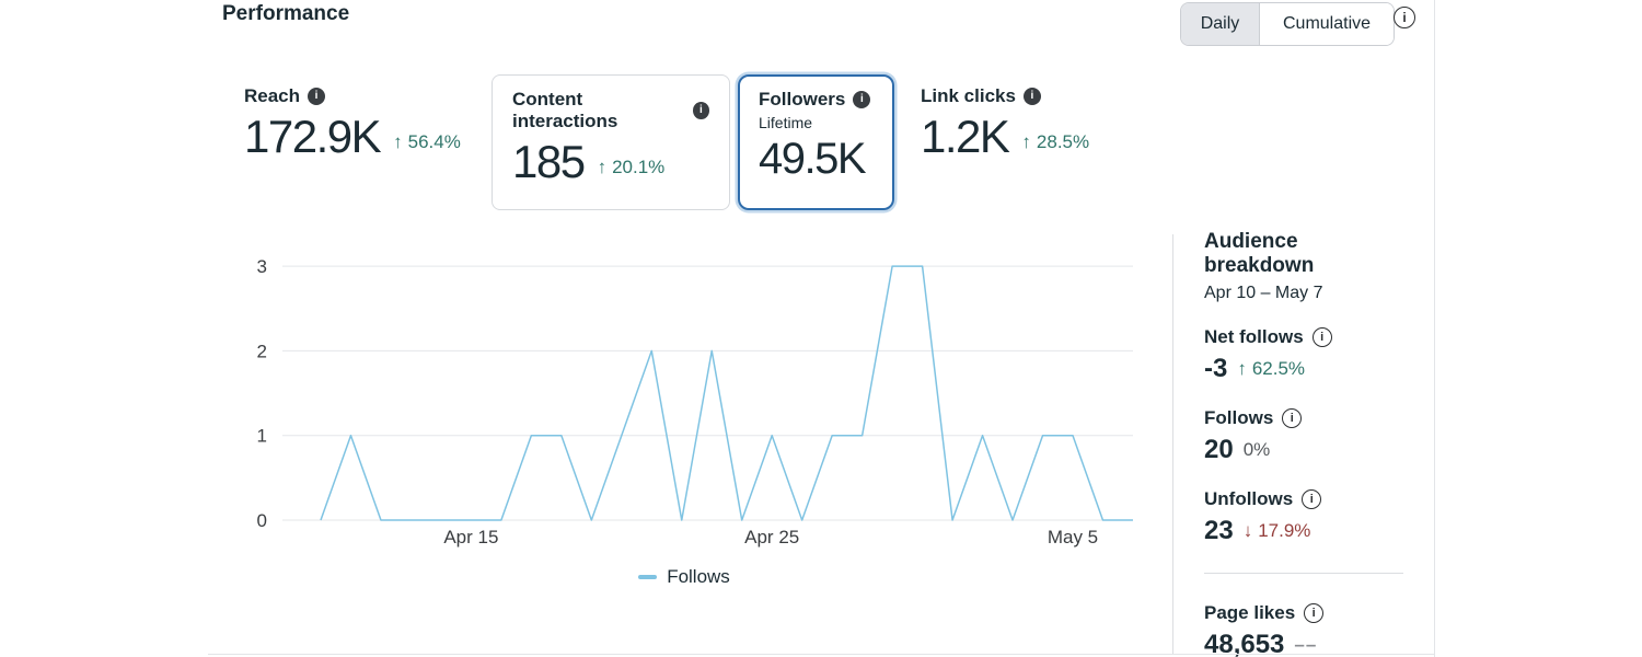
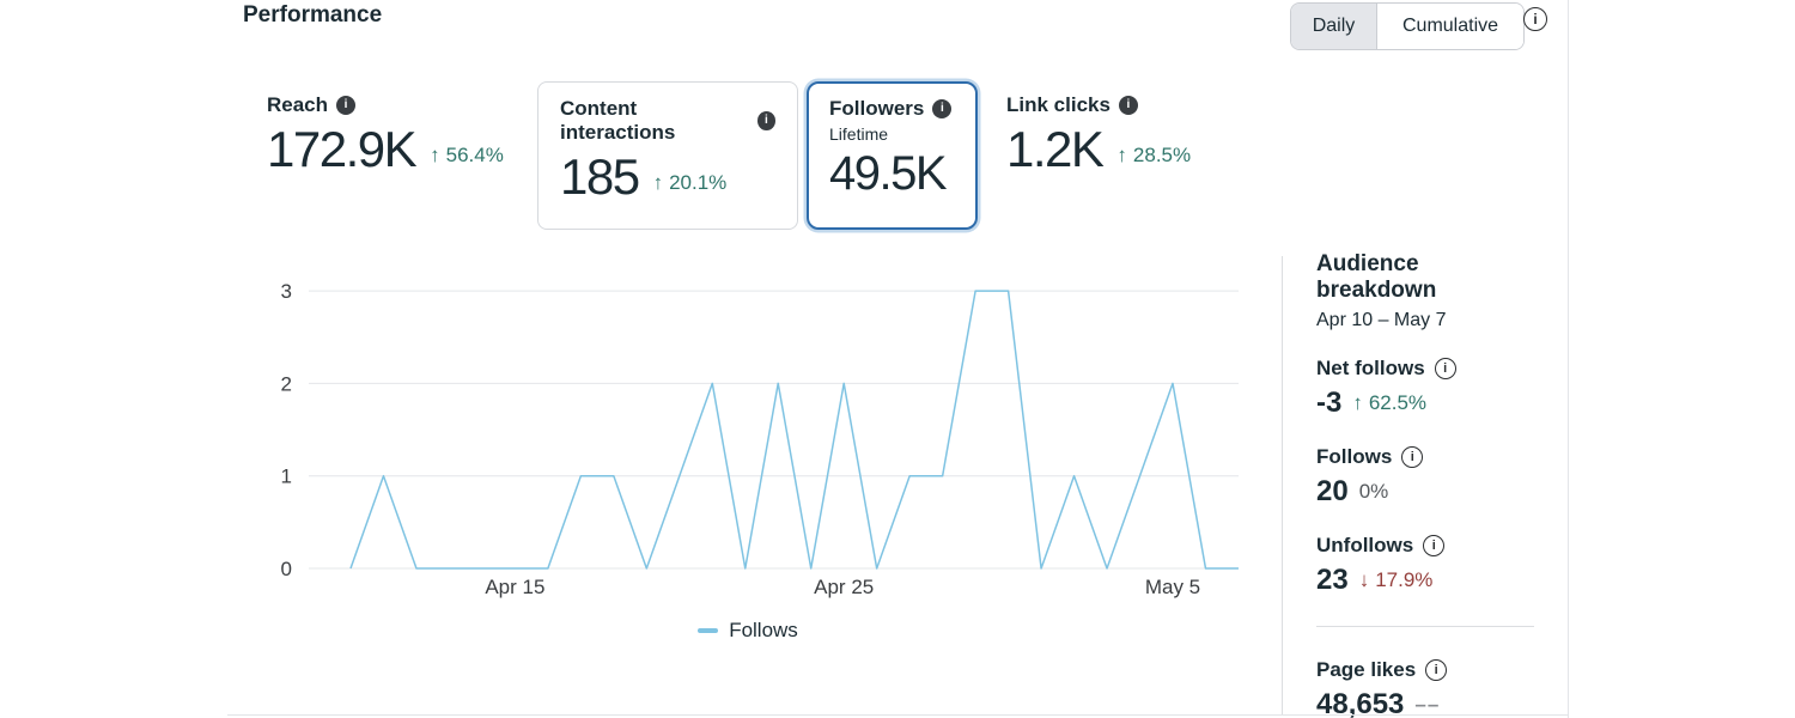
Apr 25: 1 -> 2
May 5: 1 -> 2
